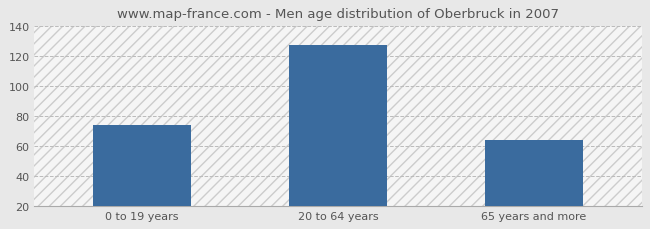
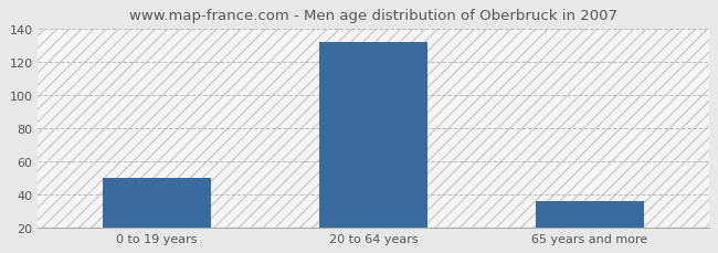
0 to 19 years: 74 -> 50
20 to 64 years: 127 -> 132
65 years and more: 64 -> 36
